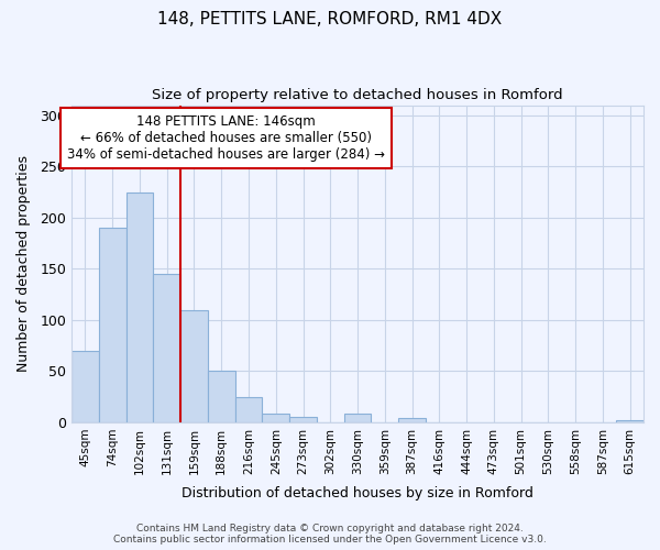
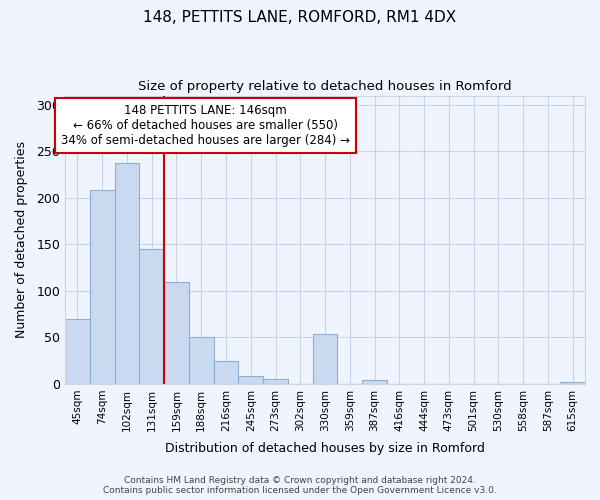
74sqm: 190 -> 208
102sqm: 225 -> 238
330sqm: 9 -> 54
